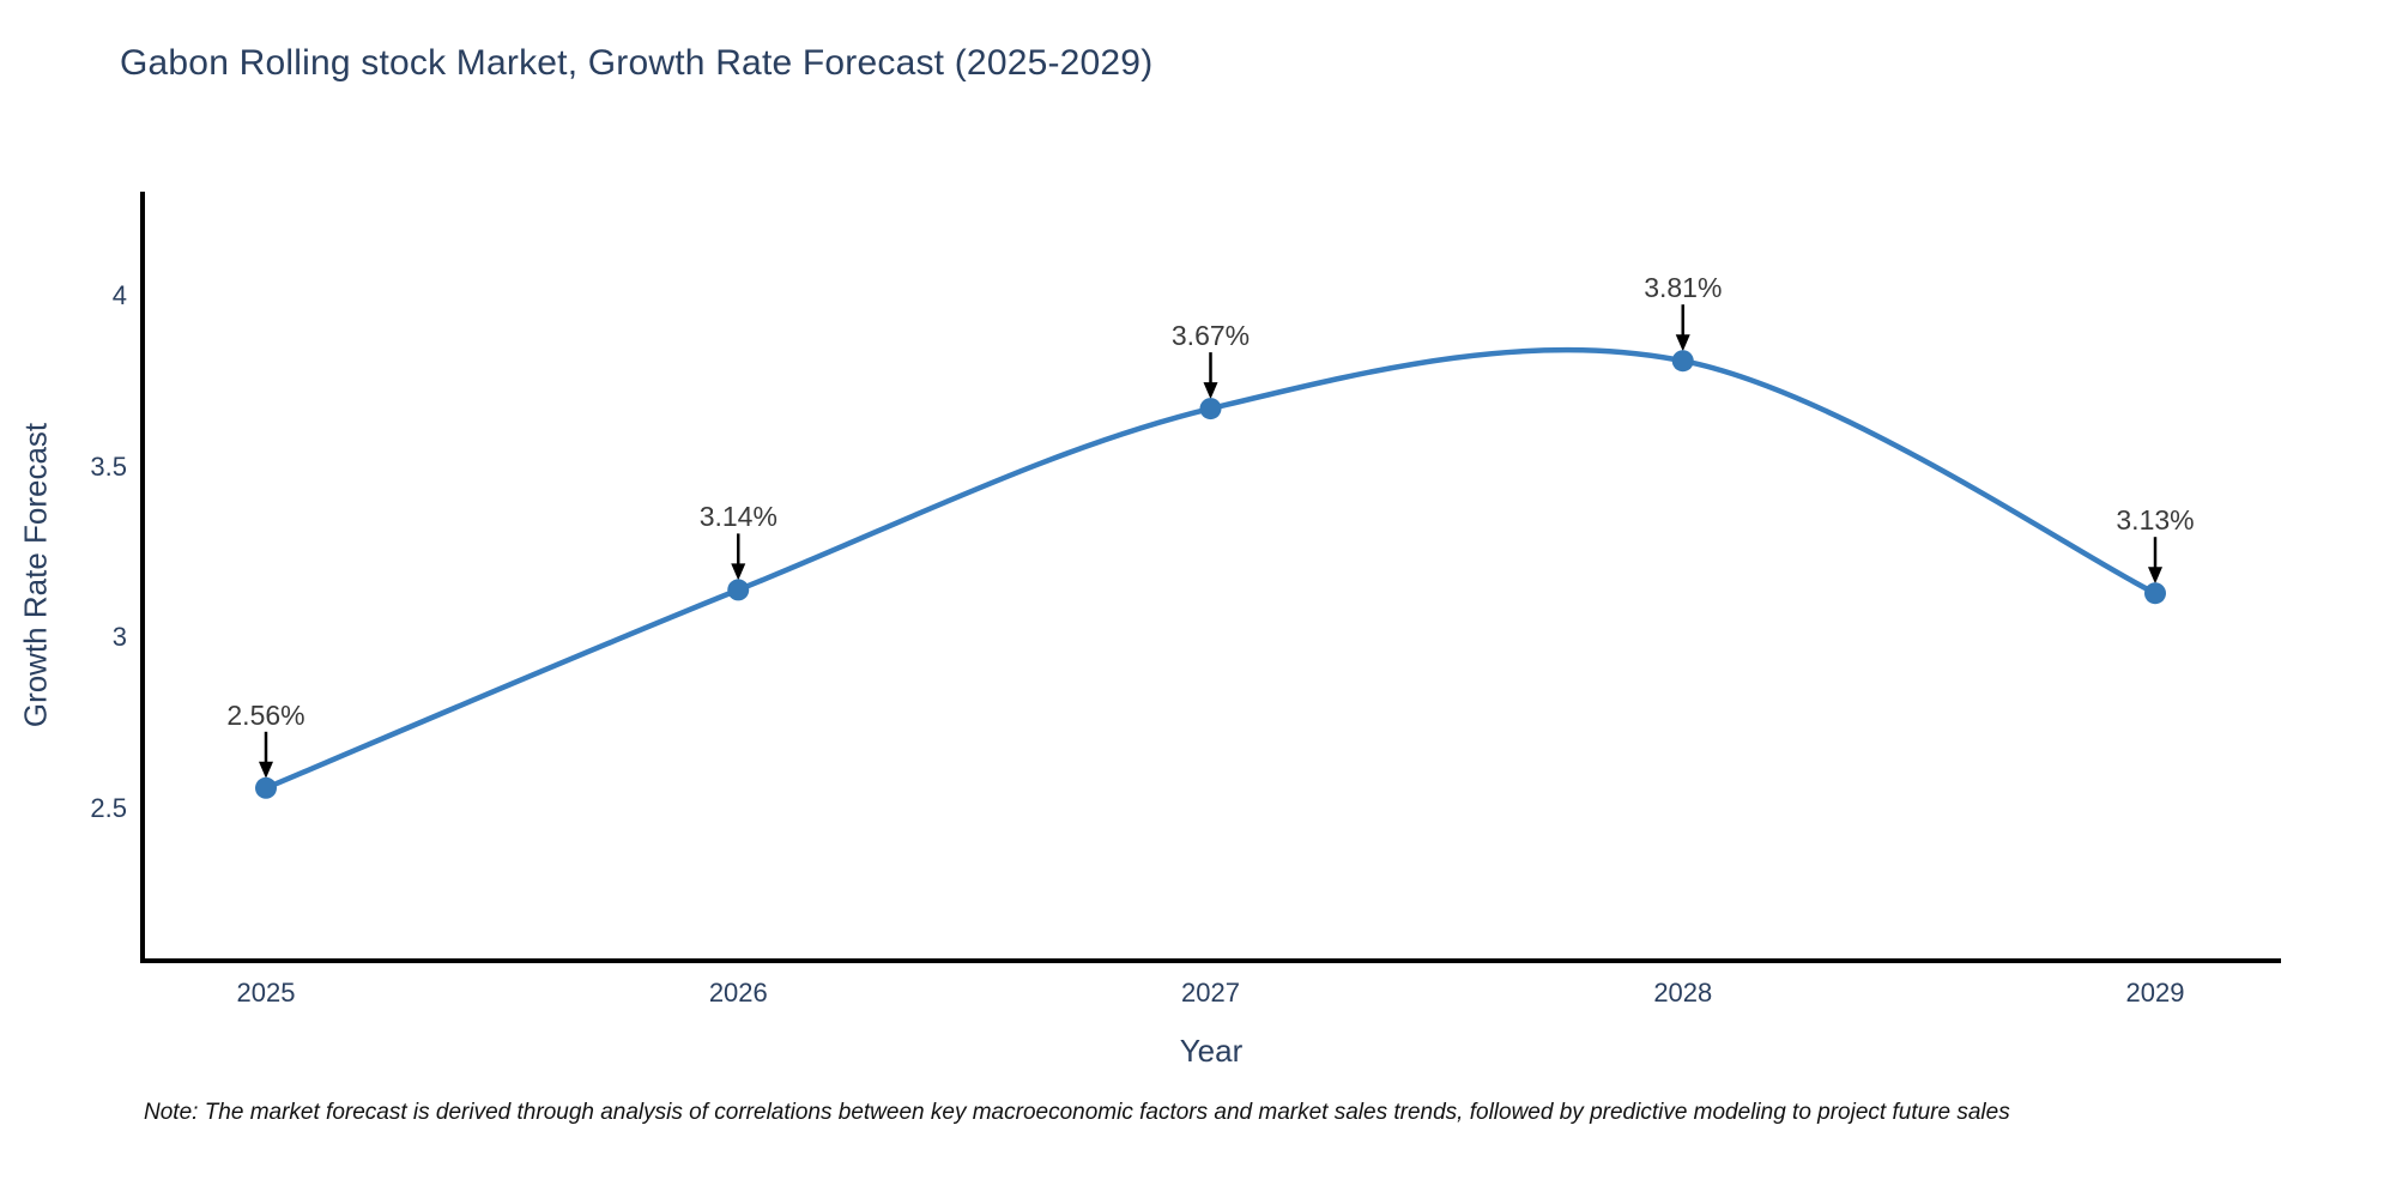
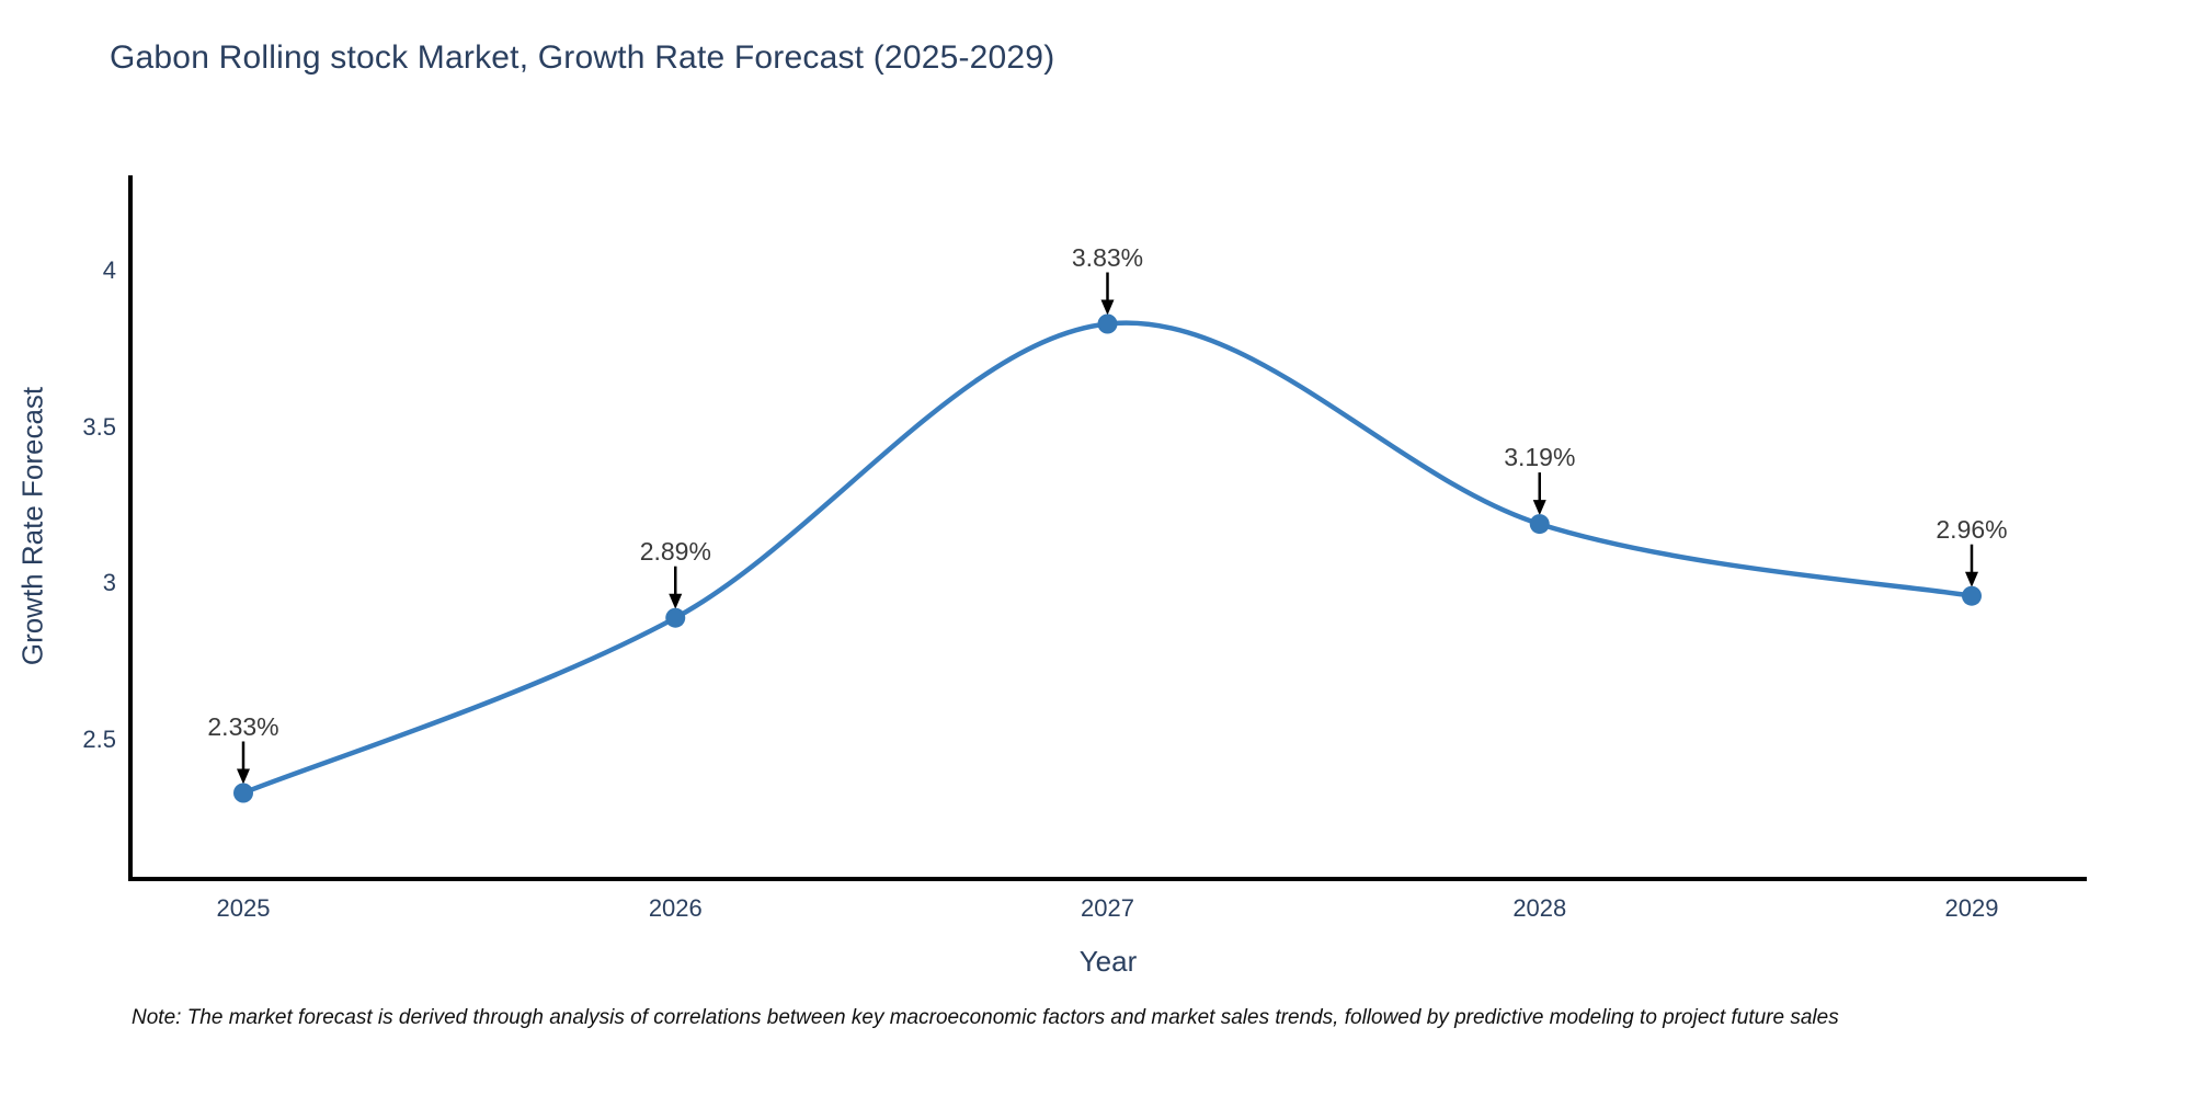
2025: 2.56% -> 2.33%
2026: 3.14% -> 2.89%
2027: 3.67% -> 3.83%
2028: 3.81% -> 3.19%
2029: 3.13% -> 2.96%
